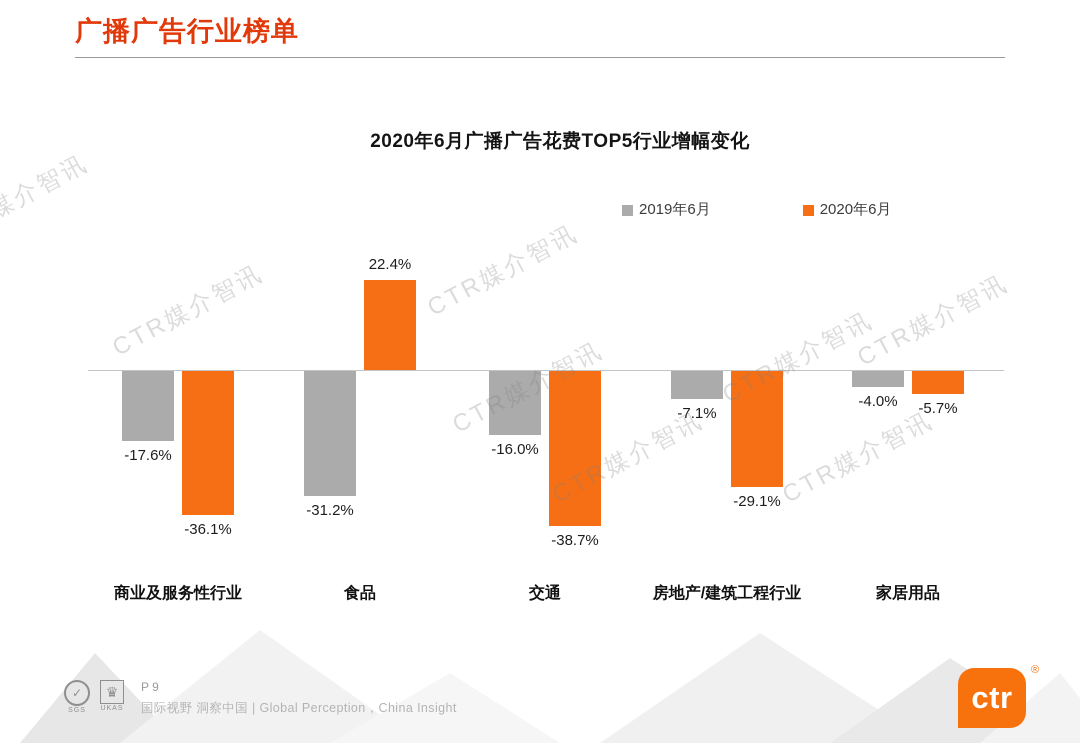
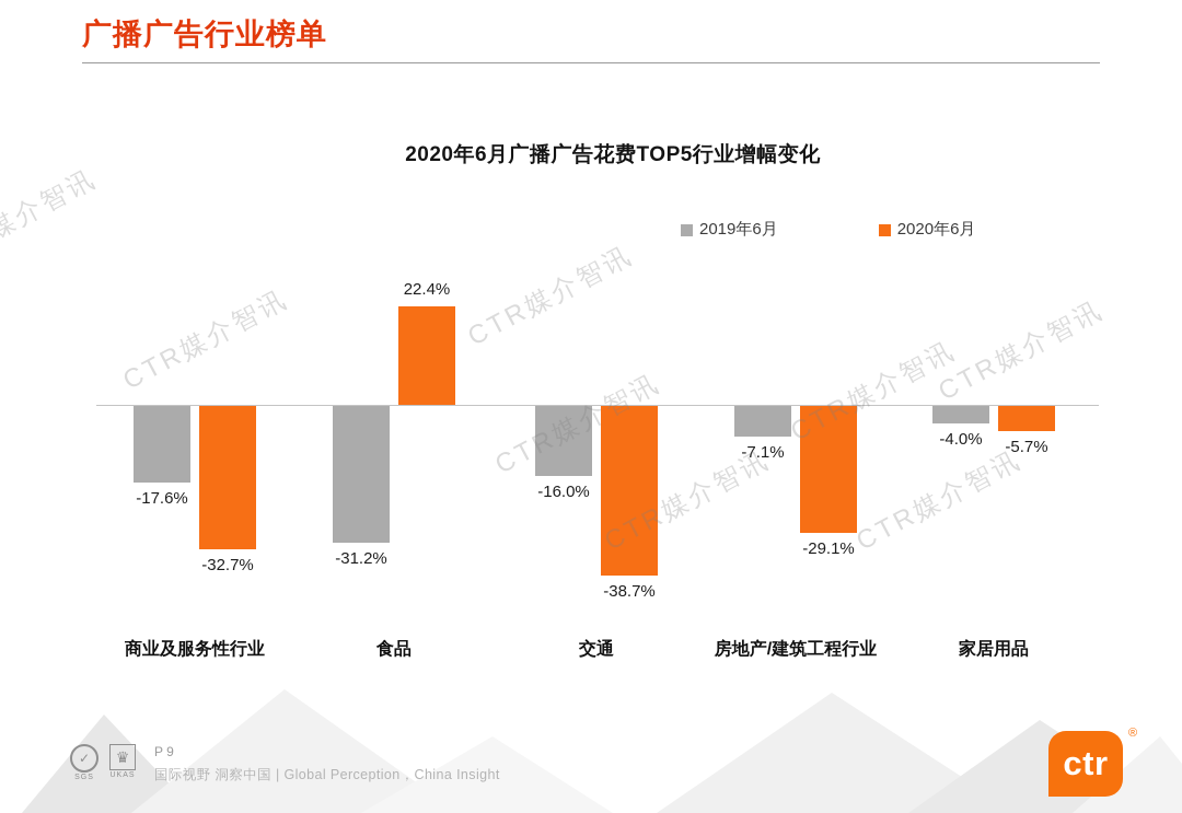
2020年6月/商业及服务性行业: -36.1% -> -32.7%
